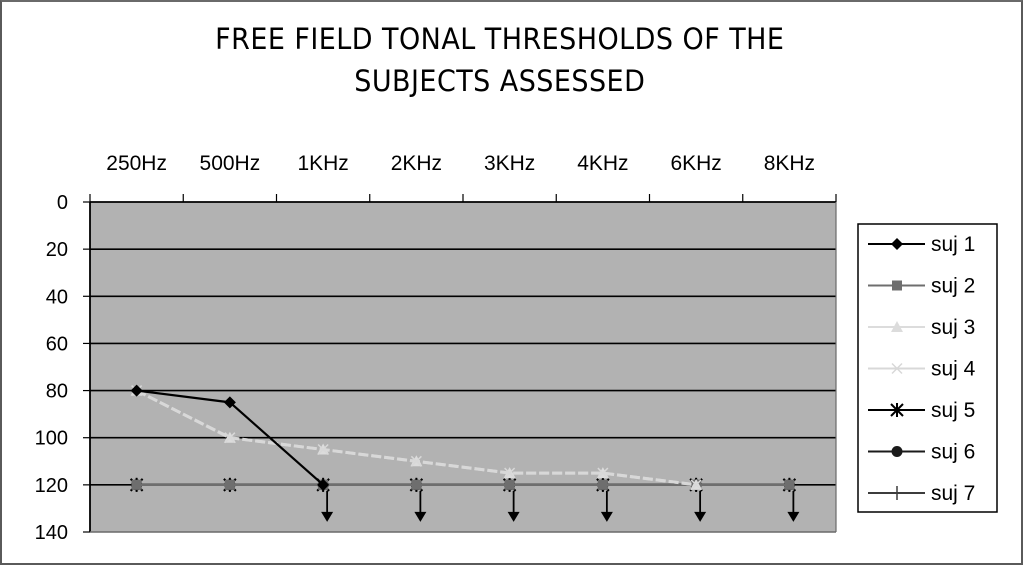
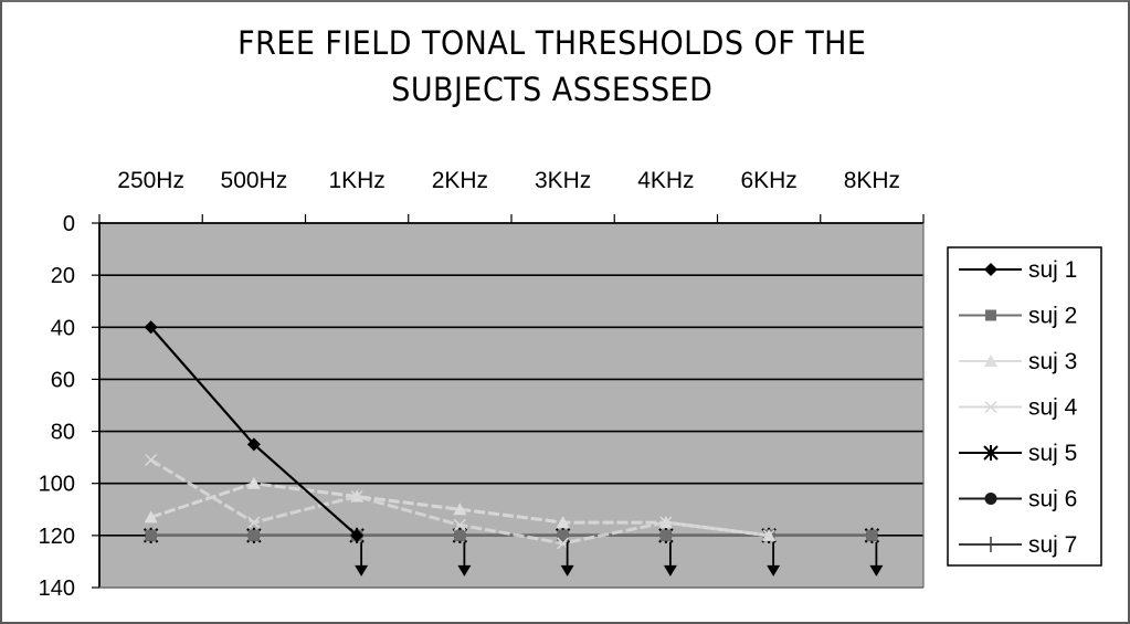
suj 1/250Hz: 80 -> 40
suj 3/250Hz: 80 -> 113
suj 4/250Hz: 80 -> 91
suj 4/500Hz: 100 -> 115
suj 4/2KHz: 110 -> 116
suj 4/3KHz: 115 -> 123
